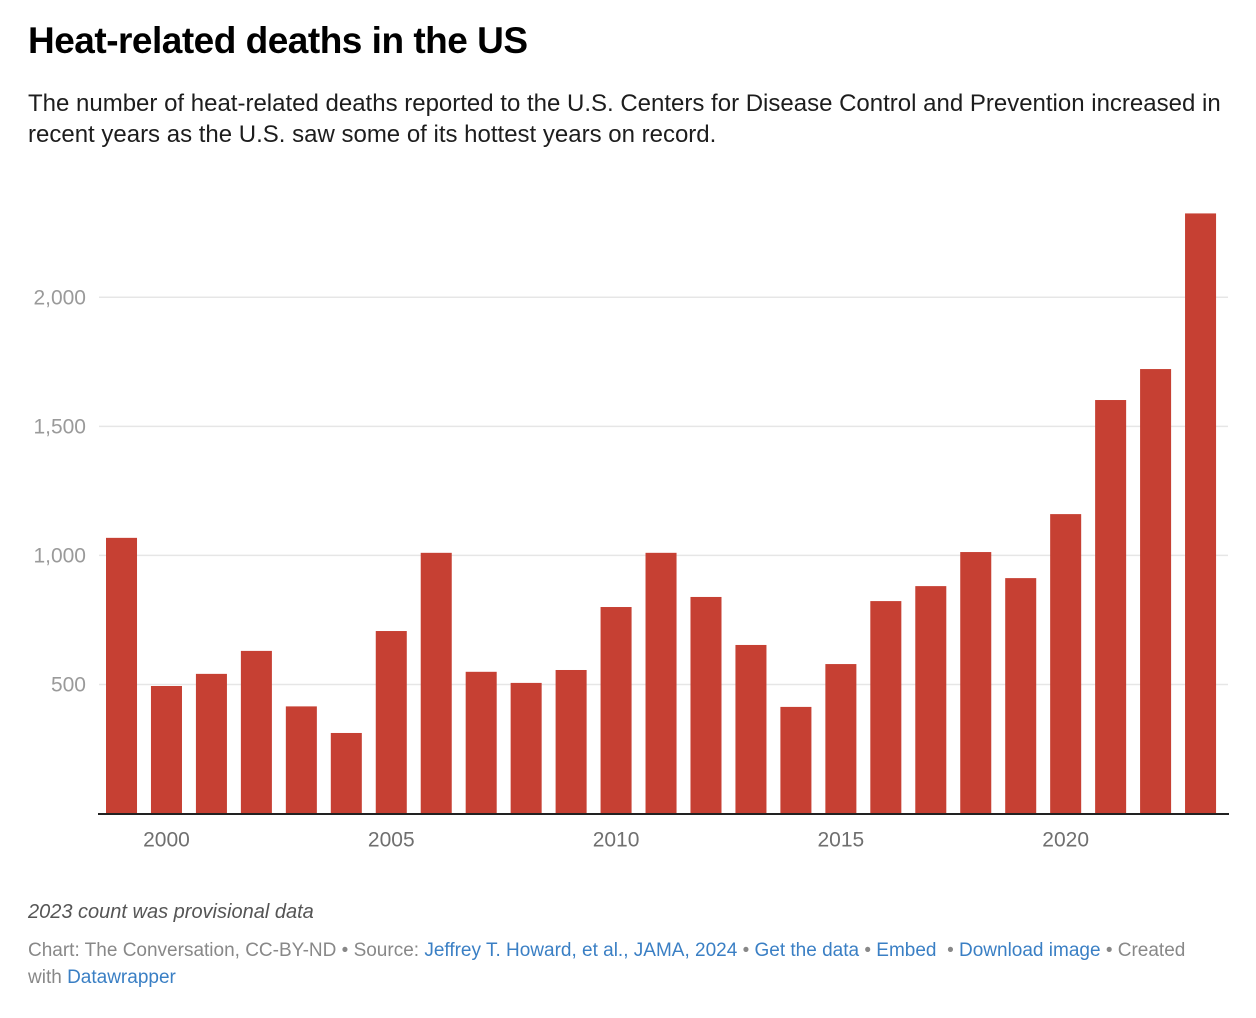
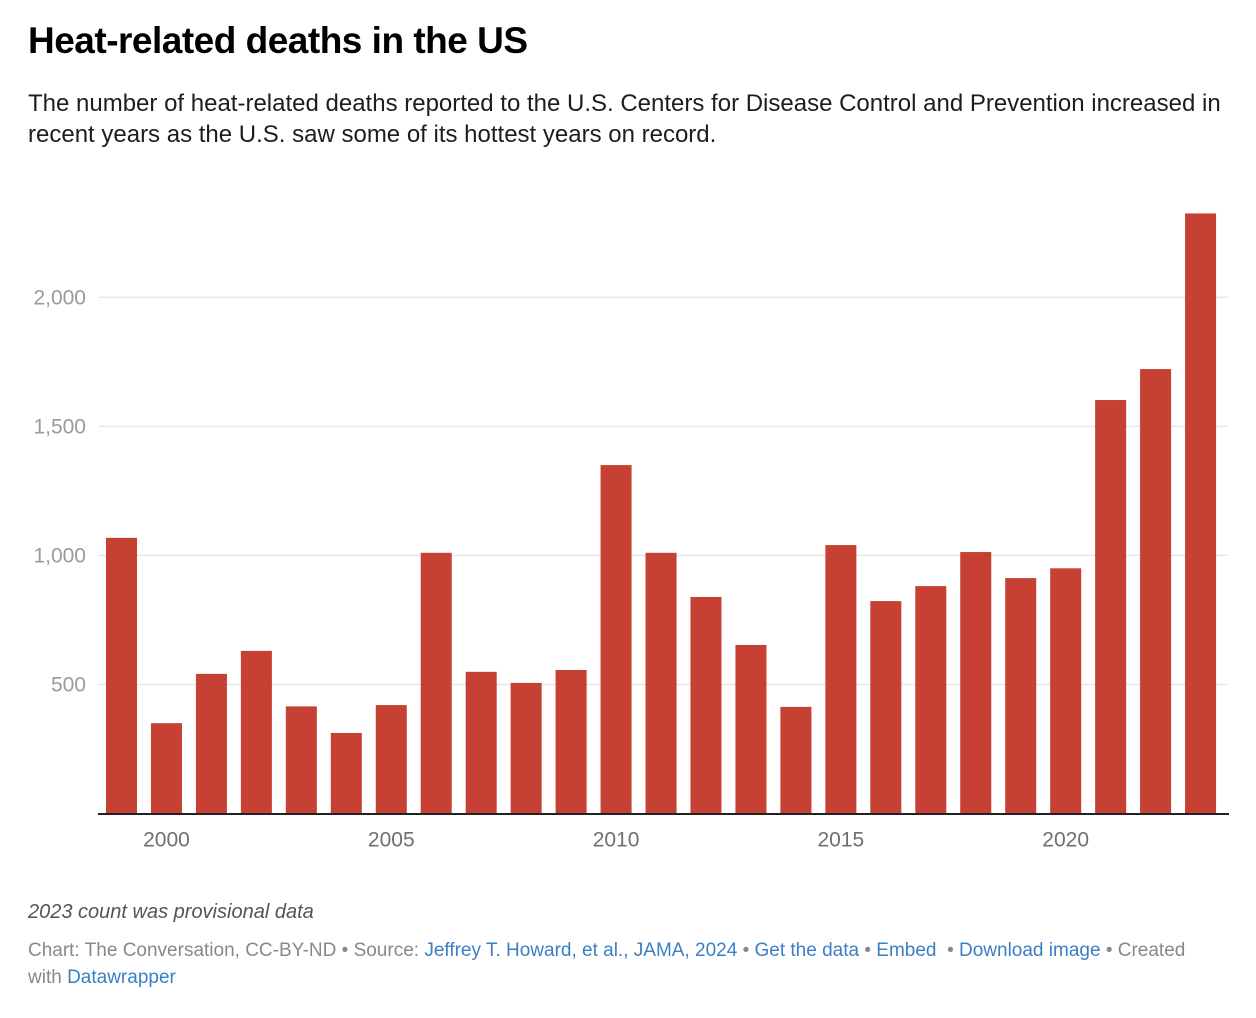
2000: 490 -> 350
2005: 710 -> 420
2010: 800 -> 1350
2015: 580 -> 1040
2020: 1160 -> 950
